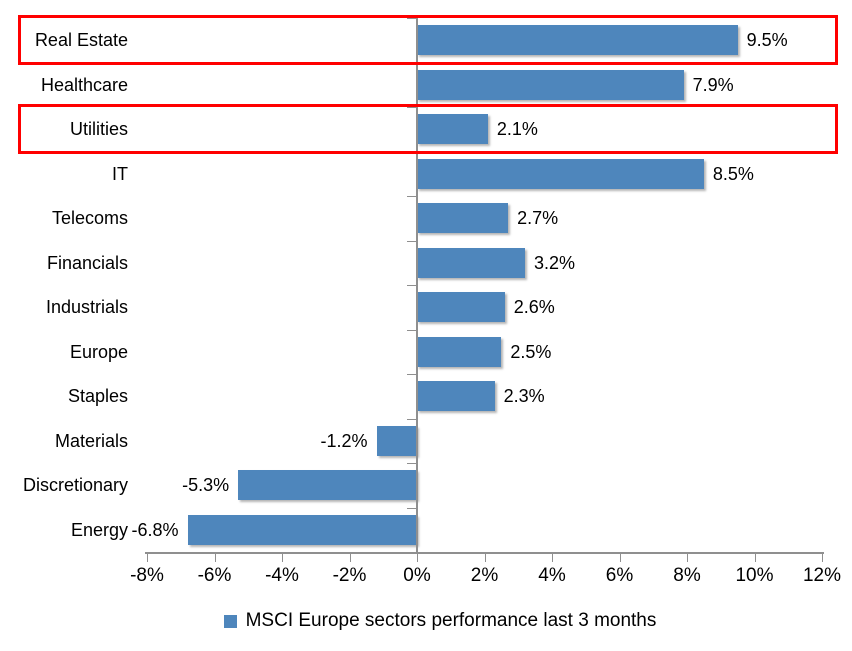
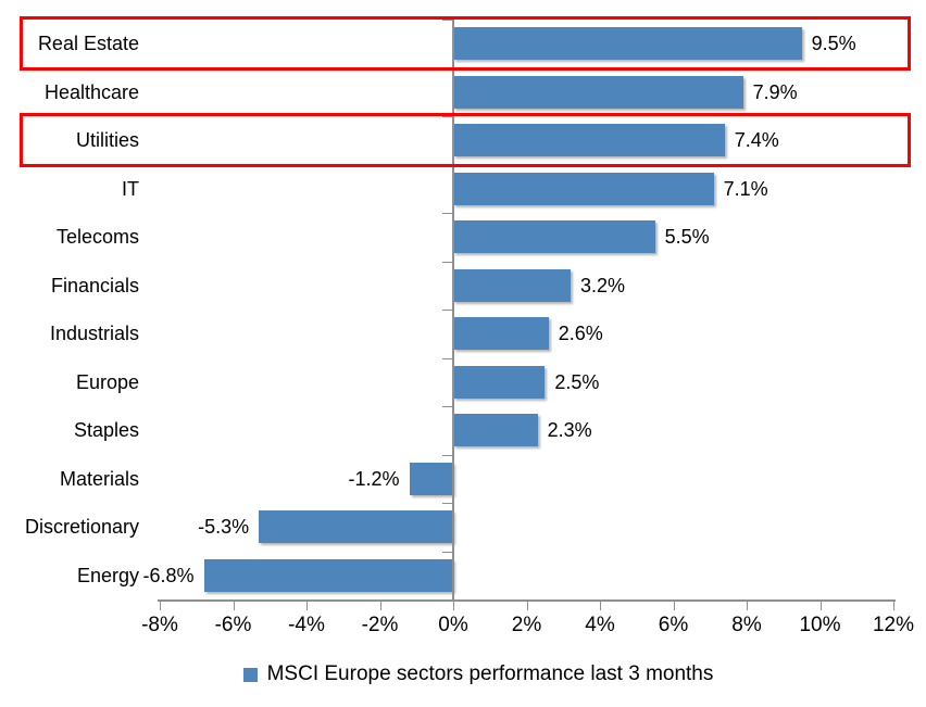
Utilities: 2.1% -> 7.4%
IT: 8.5% -> 7.1%
Telecoms: 2.7% -> 5.5%
